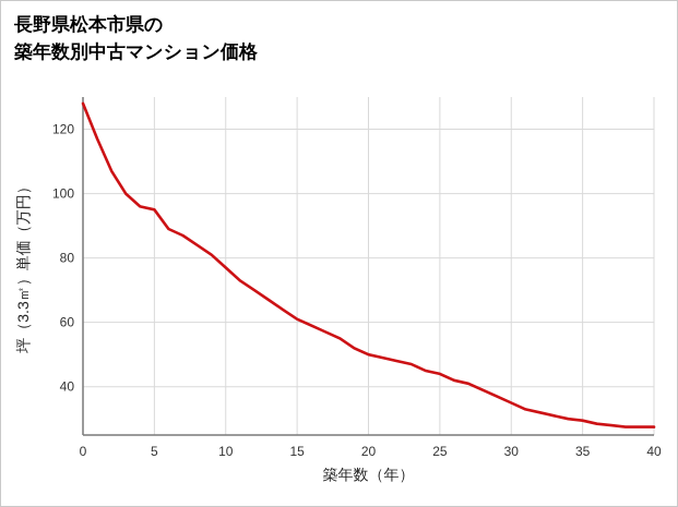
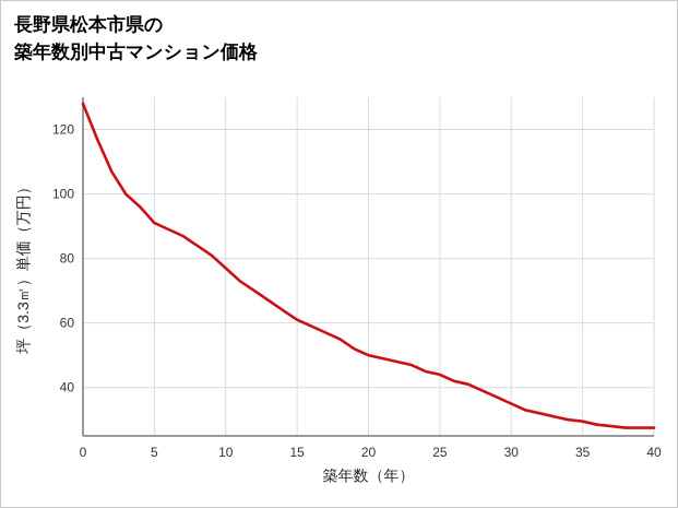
5: 95 -> 91
